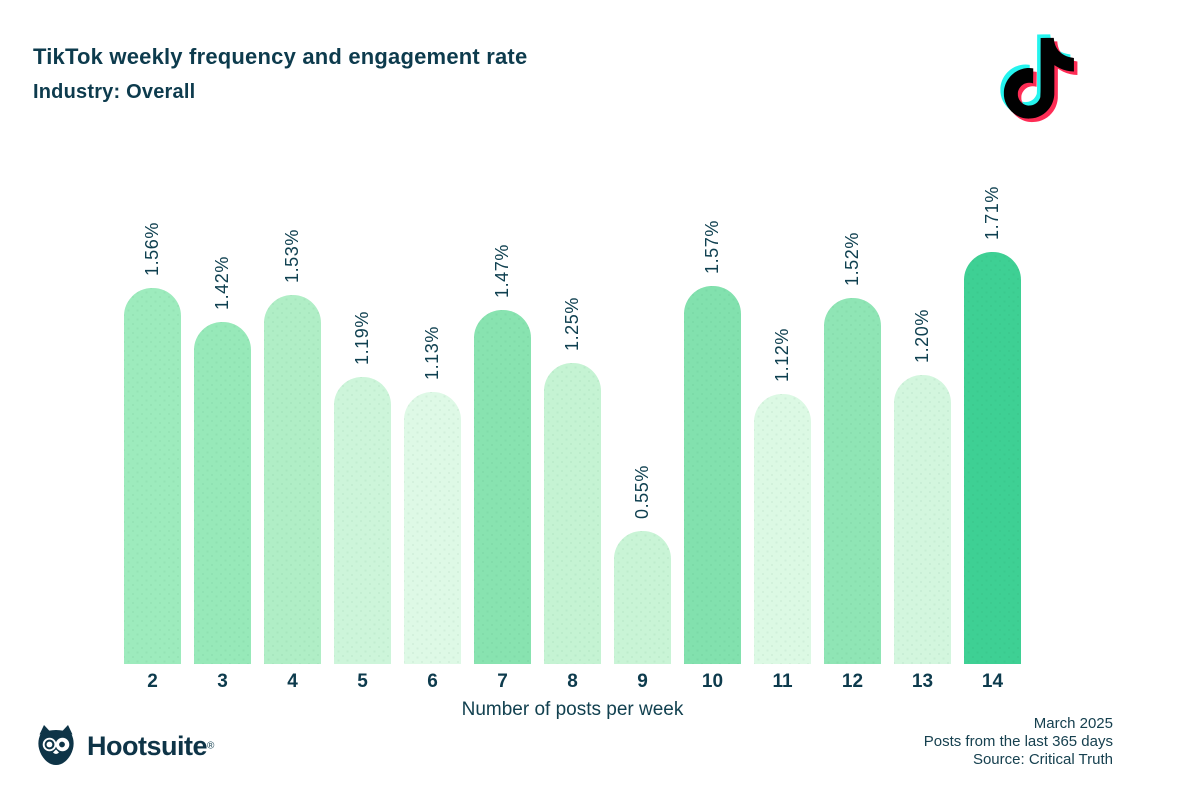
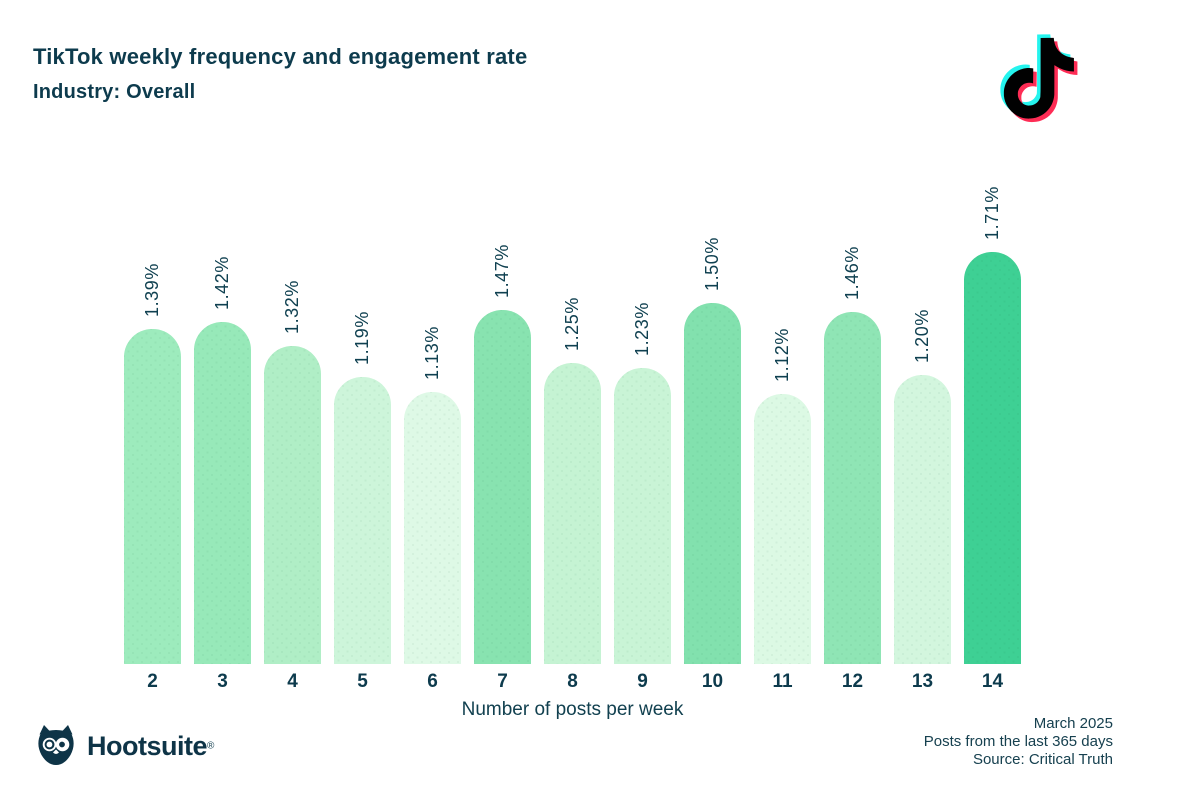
2: 1.56% -> 1.39%
4: 1.53% -> 1.32%
9: 0.55% -> 1.23%
10: 1.57% -> 1.50%
12: 1.52% -> 1.46%
